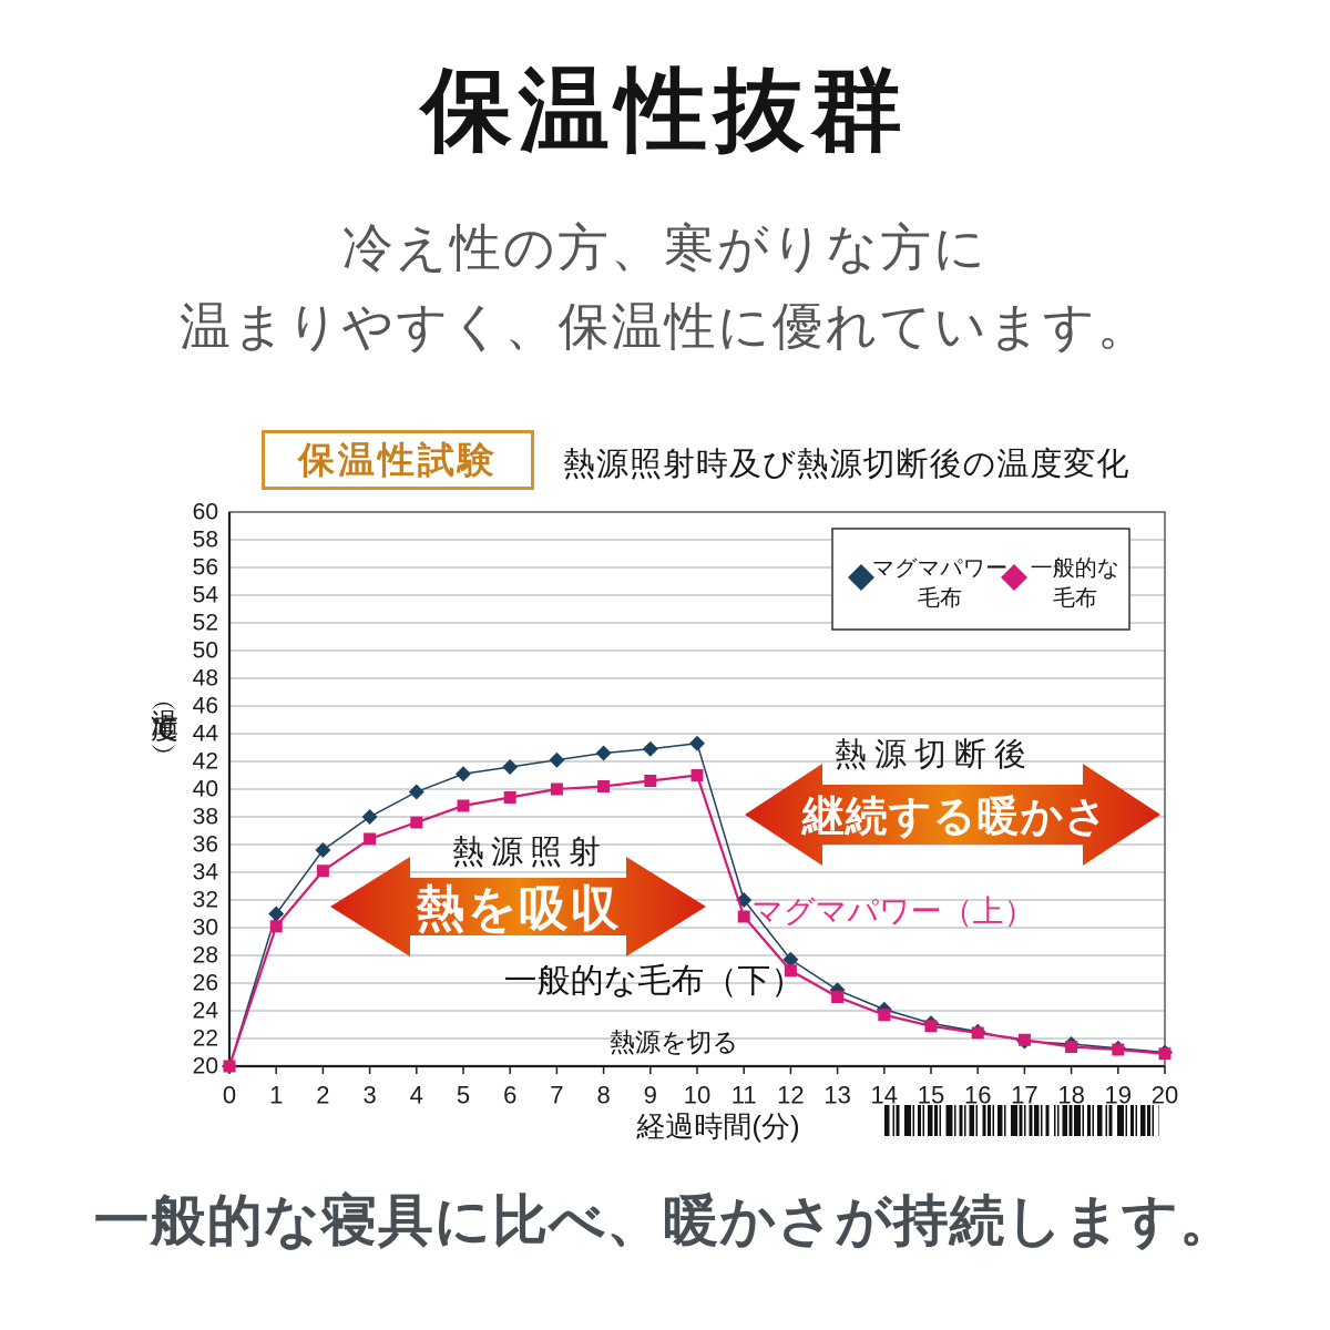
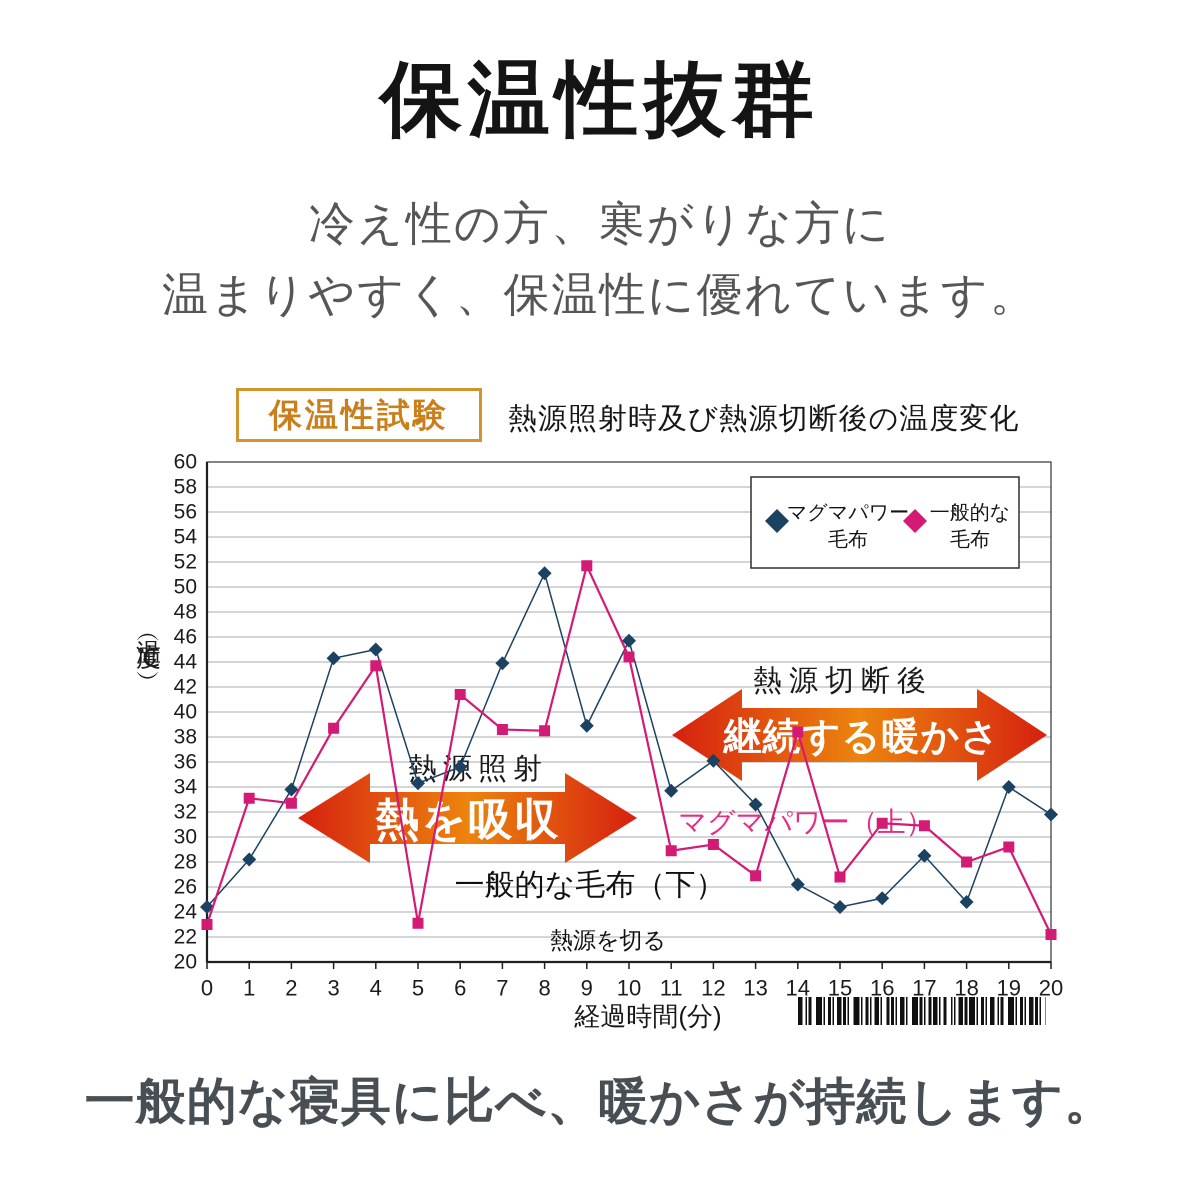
マグマパワー毛布/0: 20.0 -> 24.4
一般的な毛布/0: 20.0 -> 23.0
マグマパワー毛布/1: 31.0 -> 28.2
一般的な毛布/1: 30.1 -> 33.1
マグマパワー毛布/2: 35.6 -> 33.8
一般的な毛布/2: 34.1 -> 32.7
マグマパワー毛布/3: 38.0 -> 44.3
一般的な毛布/3: 36.4 -> 38.7
マグマパワー毛布/4: 39.8 -> 45.0
一般的な毛布/4: 37.6 -> 43.7
マグマパワー毛布/5: 41.1 -> 34.3
一般的な毛布/5: 38.8 -> 23.1
マグマパワー毛布/6: 41.6 -> 35.6
一般的な毛布/6: 39.4 -> 41.4
マグマパワー毛布/7: 42.1 -> 43.9
一般的な毛布/7: 40.0 -> 38.6
マグマパワー毛布/8: 42.6 -> 51.1
一般的な毛布/8: 40.2 -> 38.5
マグマパワー毛布/9: 42.9 -> 38.9
一般的な毛布/9: 40.6 -> 51.7
マグマパワー毛布/10: 43.3 -> 45.7
一般的な毛布/10: 41.0 -> 44.4
マグマパワー毛布/11: 32.0 -> 33.7
一般的な毛布/11: 30.8 -> 28.9
マグマパワー毛布/12: 27.7 -> 36.1
一般的な毛布/12: 26.9 -> 29.4
マグマパワー毛布/13: 25.5 -> 32.6
一般的な毛布/13: 25.0 -> 26.9
マグマパワー毛布/14: 24.1 -> 26.2
一般的な毛布/14: 23.7 -> 38.4
マグマパワー毛布/15: 23.1 -> 24.4
一般的な毛布/15: 22.9 -> 26.8
マグマパワー毛布/16: 22.5 -> 25.1
一般的な毛布/16: 22.4 -> 31.1
マグマパワー毛布/17: 21.8 -> 28.5
一般的な毛布/17: 21.9 -> 30.9
マグマパワー毛布/18: 21.6 -> 24.8
一般的な毛布/18: 21.4 -> 28.0
マグマパワー毛布/19: 21.3 -> 34.0
一般的な毛布/19: 21.2 -> 29.2
マグマパワー毛布/20: 21.0 -> 31.8
一般的な毛布/20: 20.9 -> 22.2
